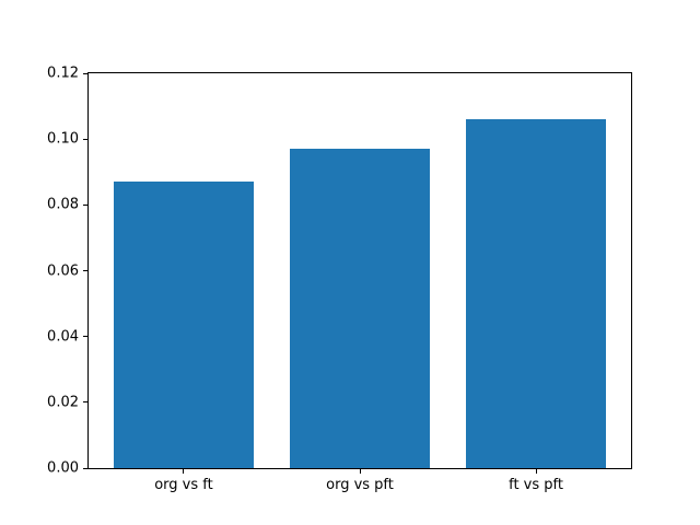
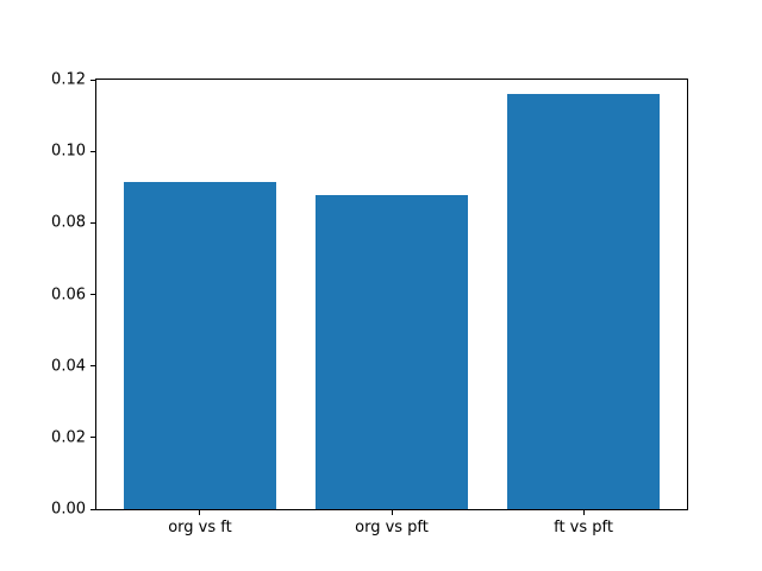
org vs ft: 0.087 -> 0.091
org vs pft: 0.097 -> 0.088
ft vs pft: 0.106 -> 0.116
